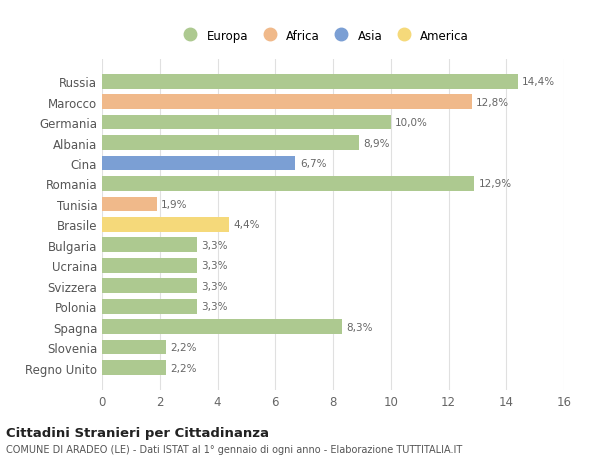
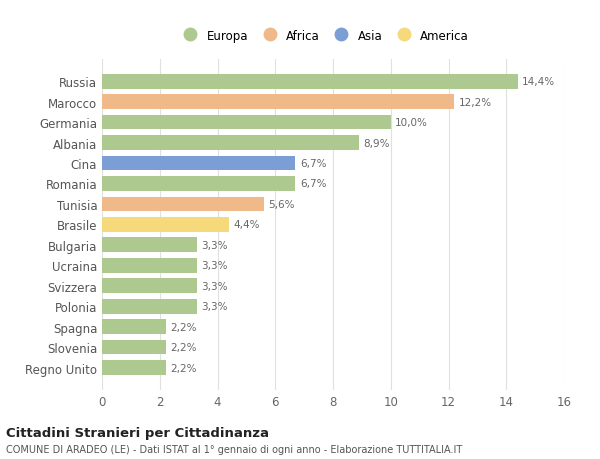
Marocco: 12,8% -> 12,2%
Romania: 12,9% -> 6,7%
Tunisia: 1,9% -> 5,6%
Spagna: 8,3% -> 2,2%
